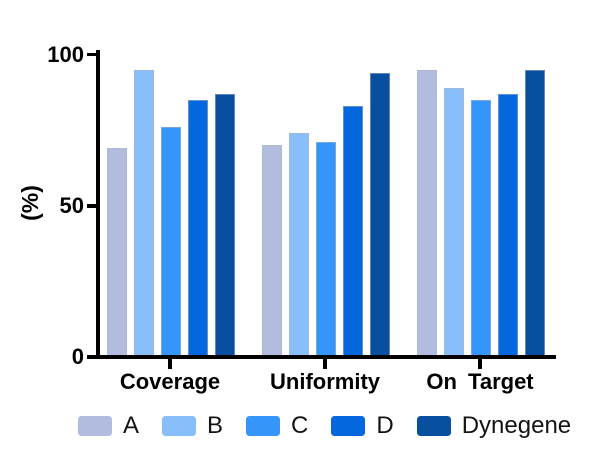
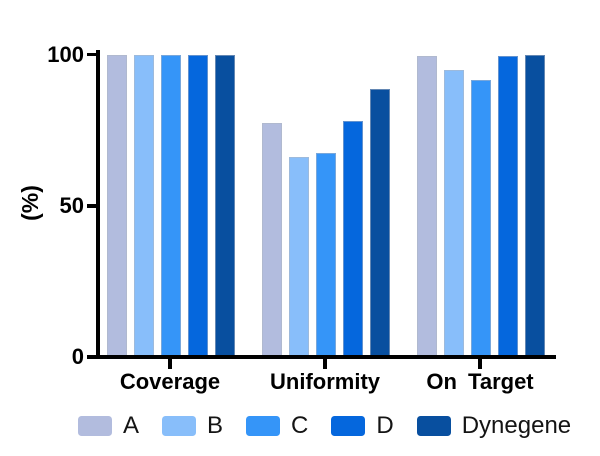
A/Coverage: 69 -> 100
B/Coverage: 95 -> 100
C/Coverage: 76 -> 100
D/Coverage: 85 -> 100
Dynegene/Coverage: 87 -> 100
A/Uniformity: 70 -> 78
B/Uniformity: 74 -> 66
C/Uniformity: 71 -> 68
D/Uniformity: 83 -> 78
Dynegene/Uniformity: 94 -> 88
A/On Target: 95 -> 100
B/On Target: 89 -> 95
C/On Target: 85 -> 92
D/On Target: 87 -> 100
Dynegene/On Target: 95 -> 100
